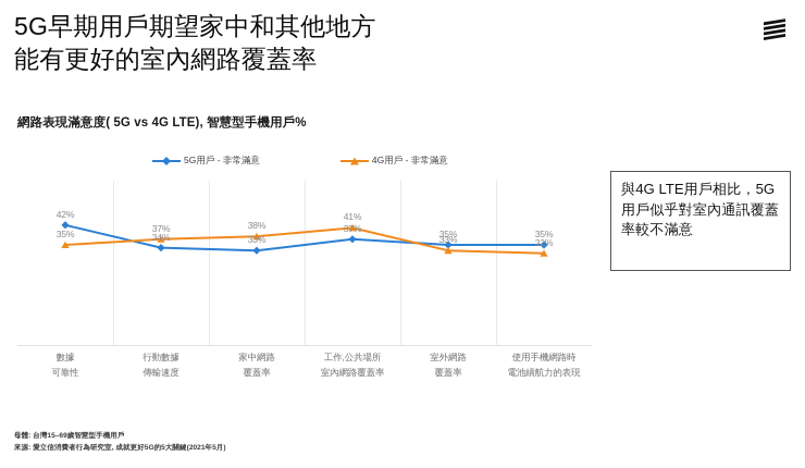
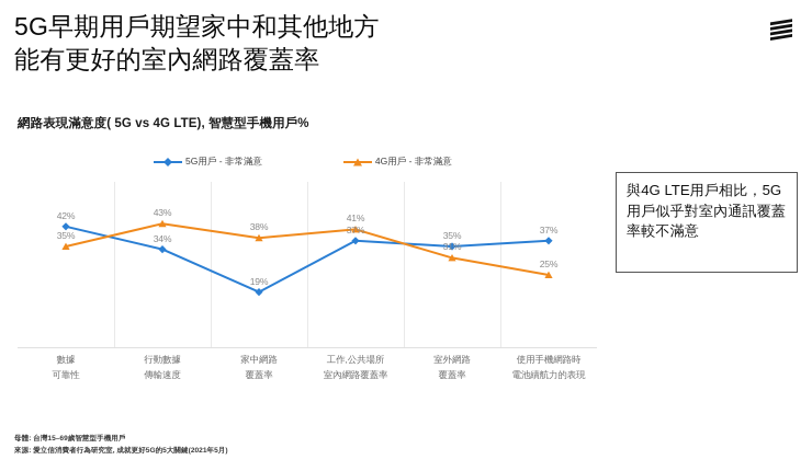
4G用戶 - 非常滿意/行動數據 傳輸速度: 37% -> 43%
5G用戶 - 非常滿意/家中網路 覆蓋率: 33% -> 19%
4G用戶 - 非常滿意/室外網路 覆蓋率: 33% -> 31%
5G用戶 - 非常滿意/使用手機網路時 電池續航力的表現: 35% -> 37%
4G用戶 - 非常滿意/使用手機網路時 電池續航力的表現: 32% -> 25%
